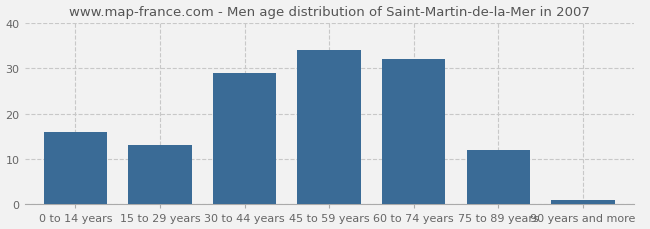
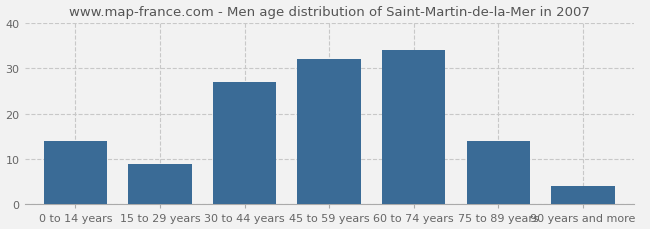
0 to 14 years: 16 -> 14
15 to 29 years: 13 -> 9
30 to 44 years: 29 -> 27
45 to 59 years: 34 -> 32
60 to 74 years: 32 -> 34
75 to 89 years: 12 -> 14
90 years and more: 1 -> 4
